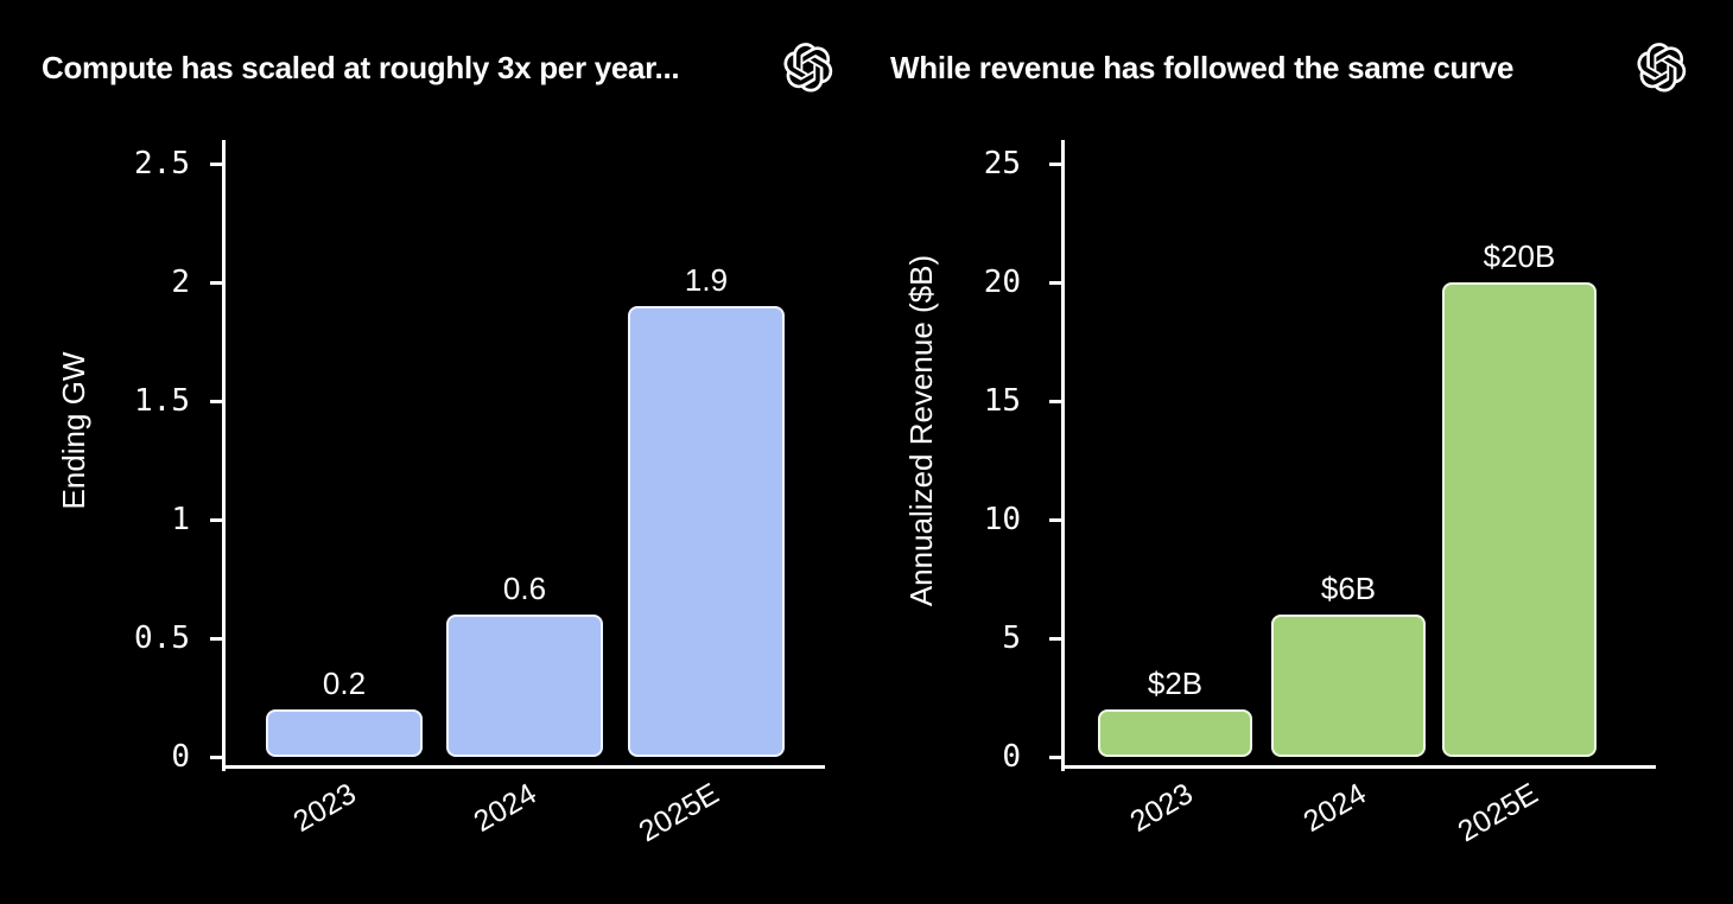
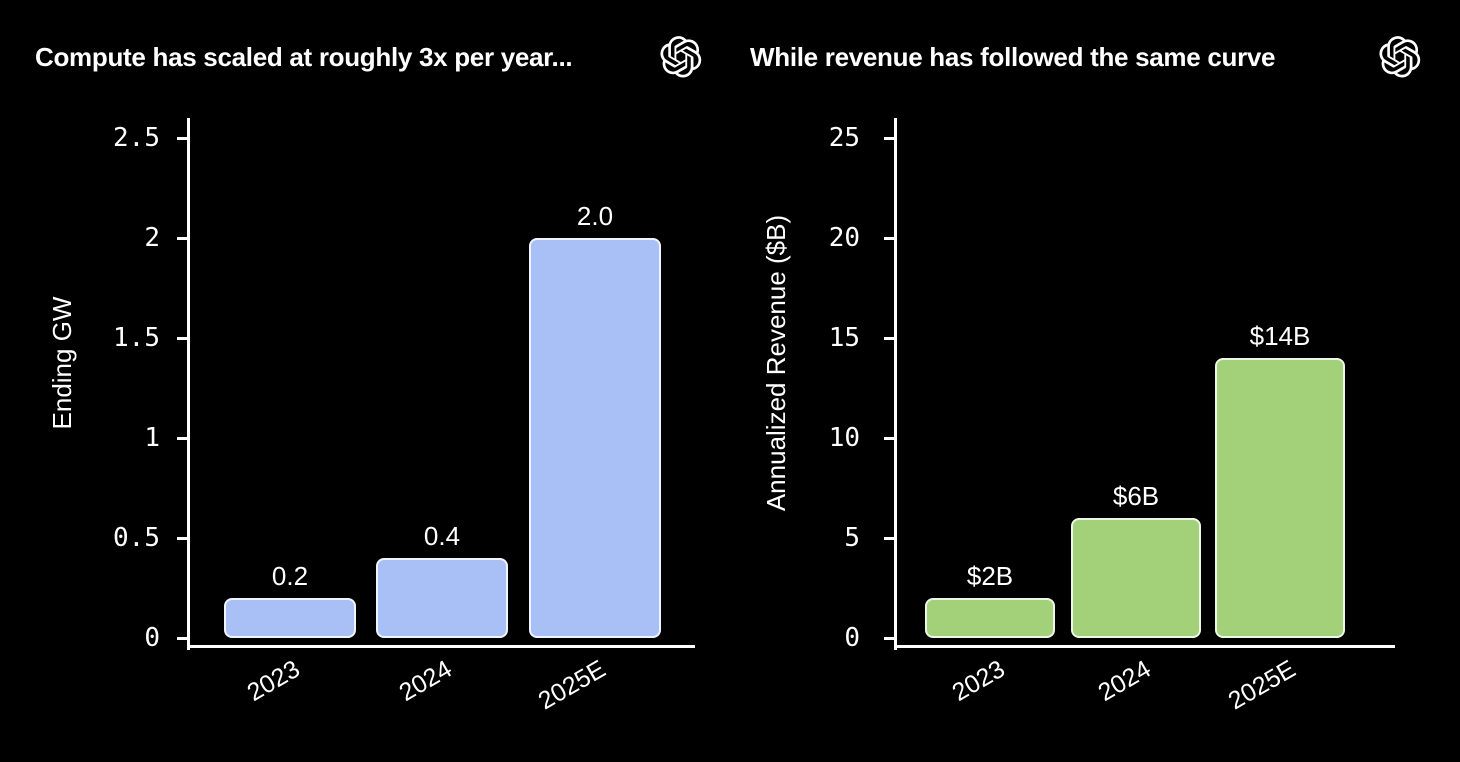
Compute has scaled at roughly 3x per year.../2024: 0.6 -> 0.4
Compute has scaled at roughly 3x per year.../2025E: 1.9 -> 2.0
While revenue has followed the same curve/2025E: $20B -> $14B
